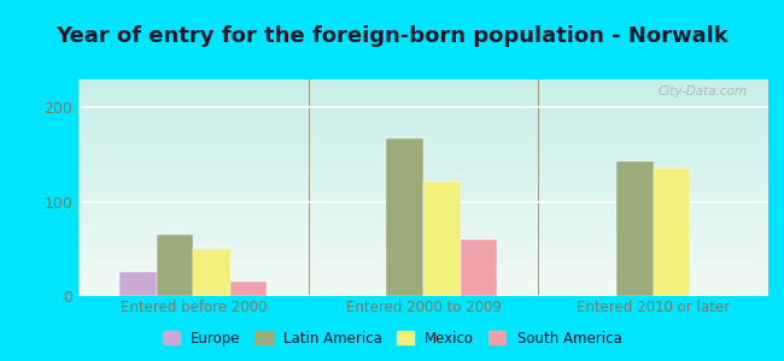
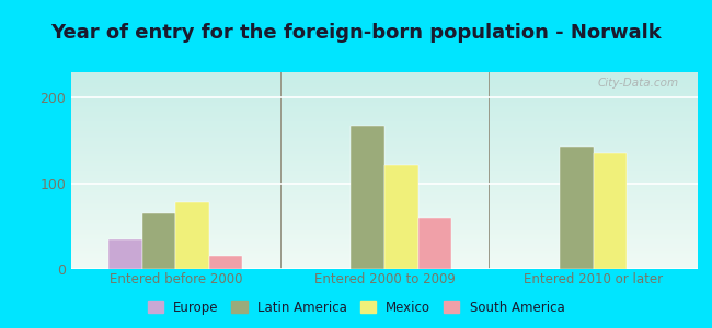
Europe/Entered before 2000: 25 -> 34
Mexico/Entered before 2000: 50 -> 78
